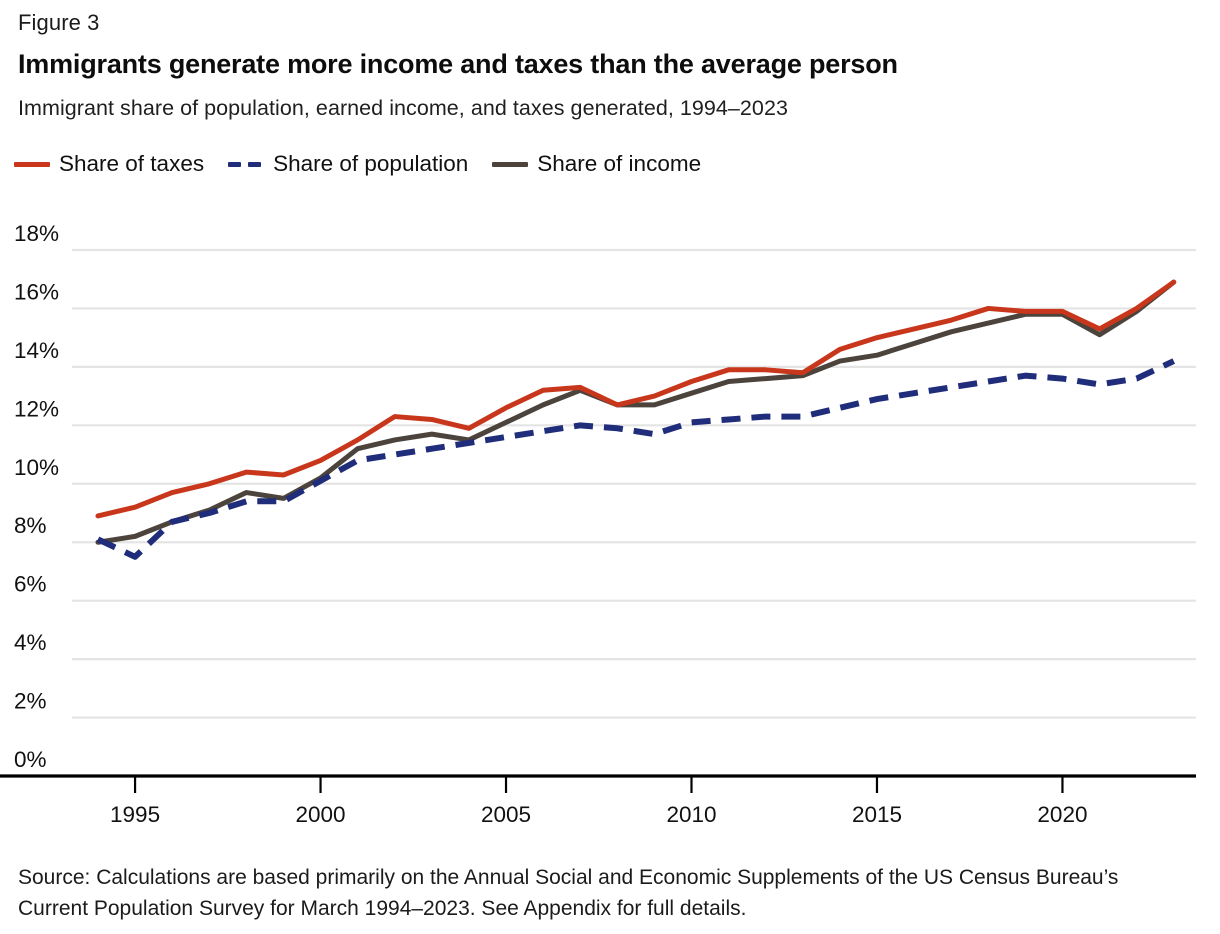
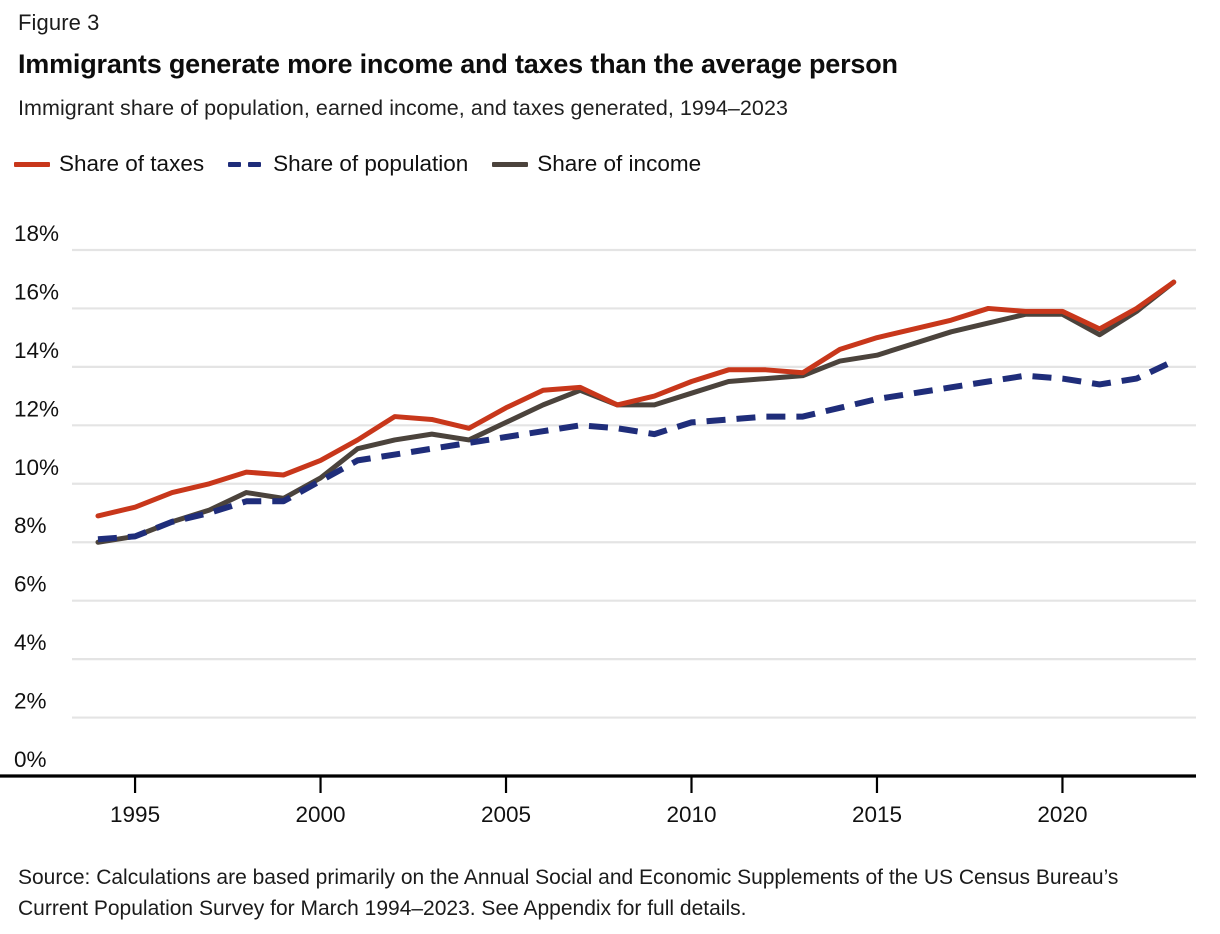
Share of population/1995: 7.5% -> 8.2%
